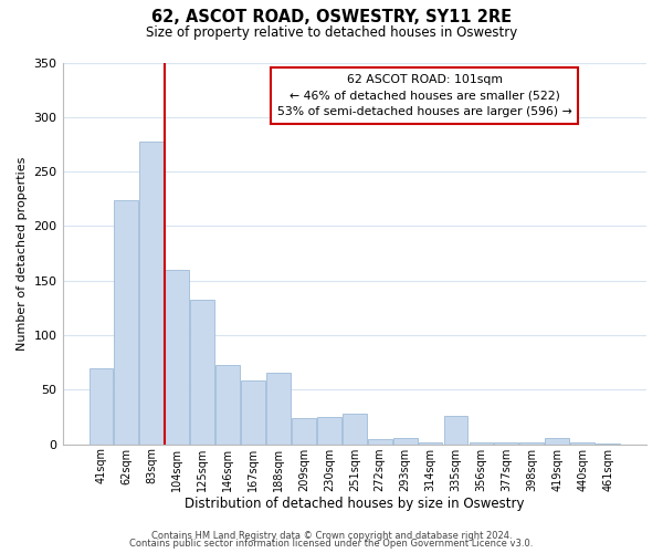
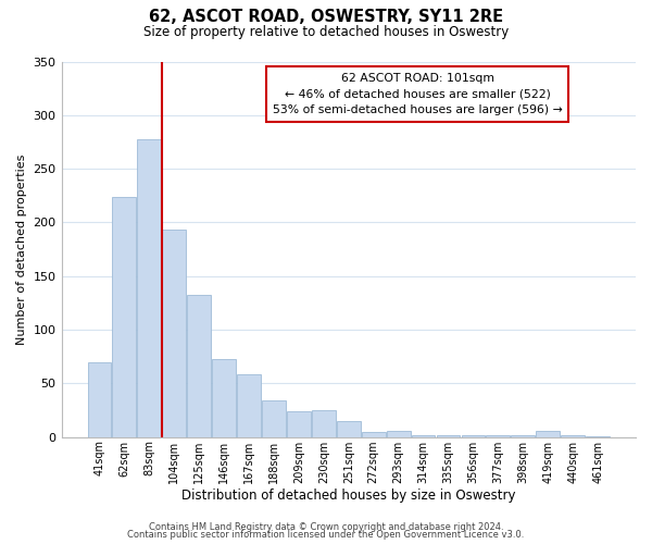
104sqm: 160 -> 193
188sqm: 66 -> 34
251sqm: 28 -> 15
335sqm: 26 -> 2
